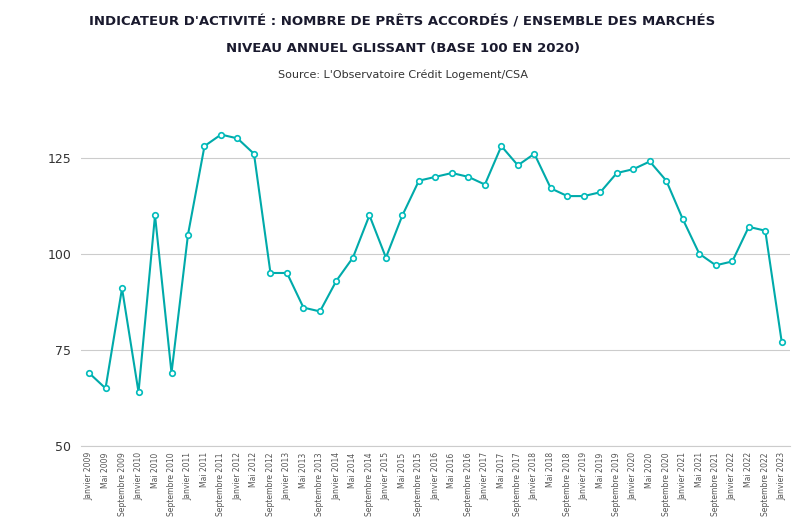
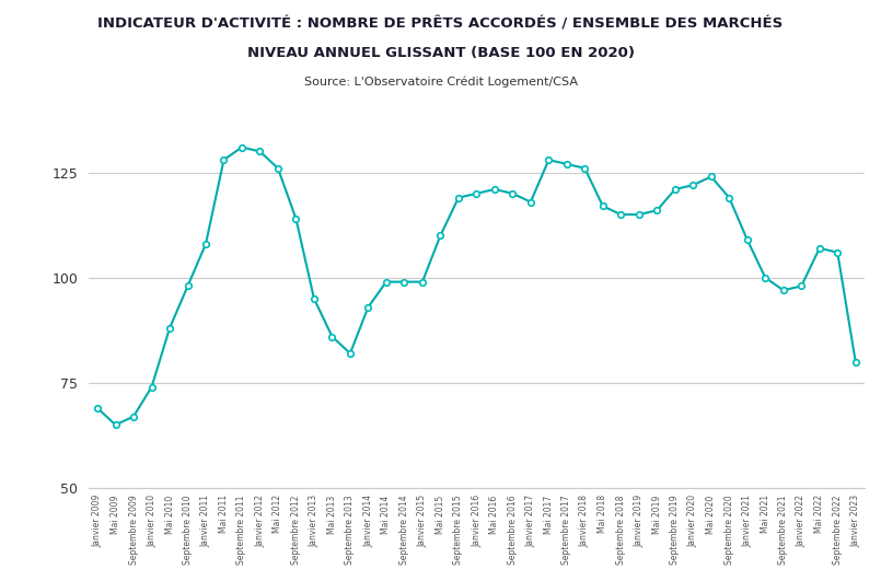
Septembre 2009: 91 -> 67
Janvier 2010: 64 -> 74
Mai 2010: 110 -> 88
Septembre 2010: 69 -> 98
Janvier 2011: 105 -> 108
Septembre 2012: 95 -> 114
Septembre 2013: 85 -> 82
Septembre 2014: 110 -> 99
Septembre 2017: 123 -> 127
Janvier 2023: 77 -> 80
